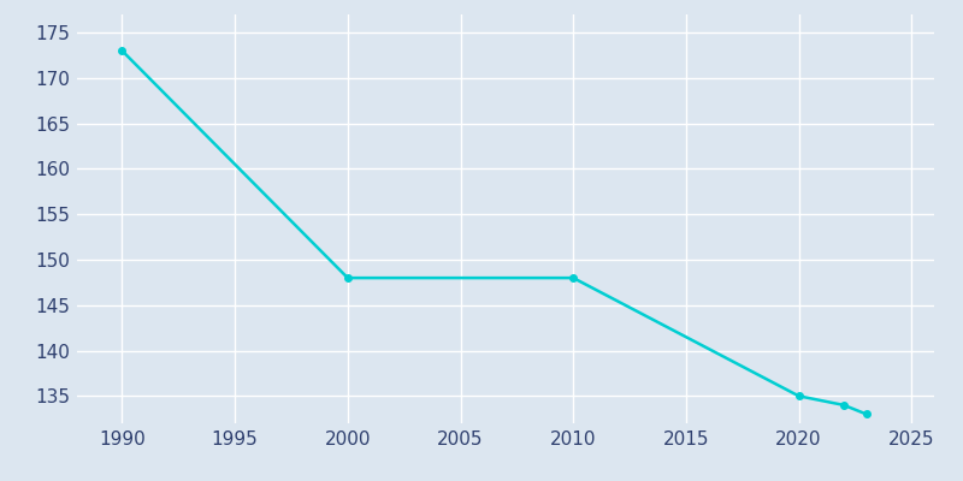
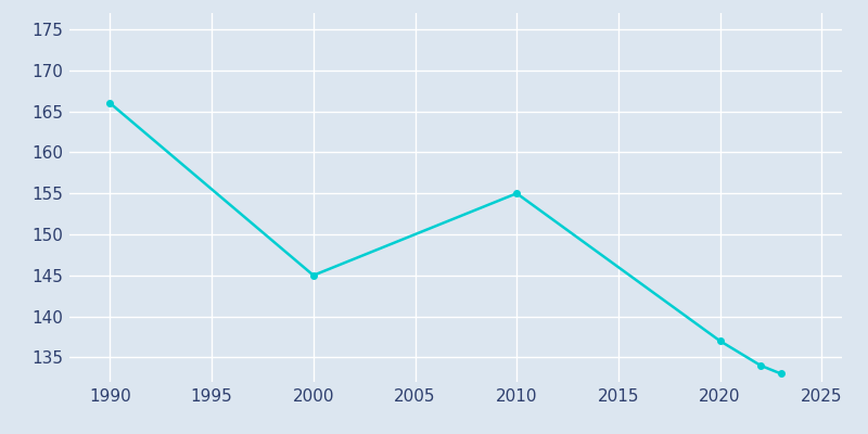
1990: 173 -> 166
2000: 148 -> 145
2010: 148 -> 155
2020: 135 -> 137
